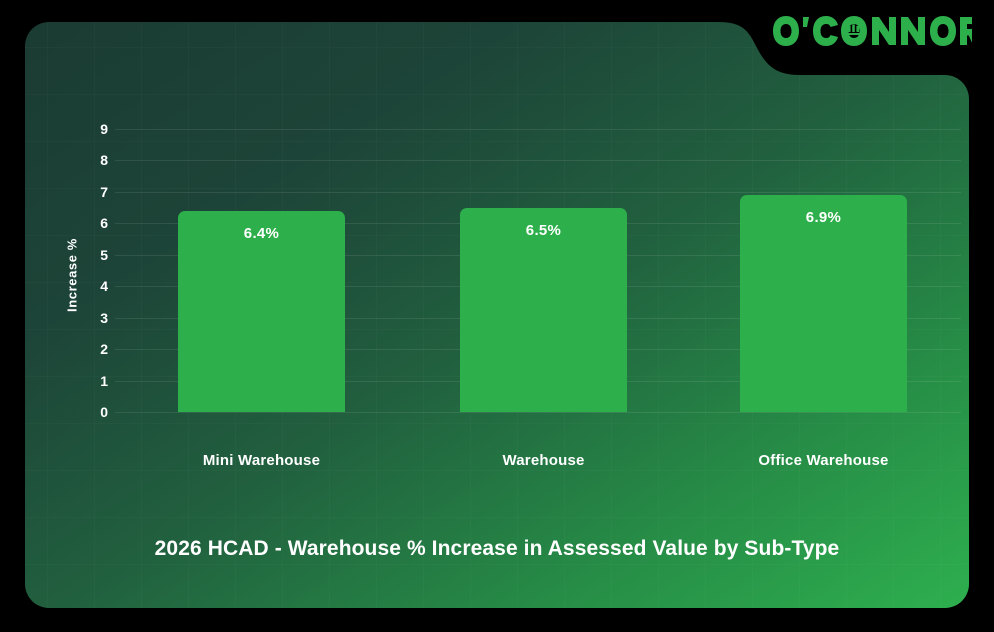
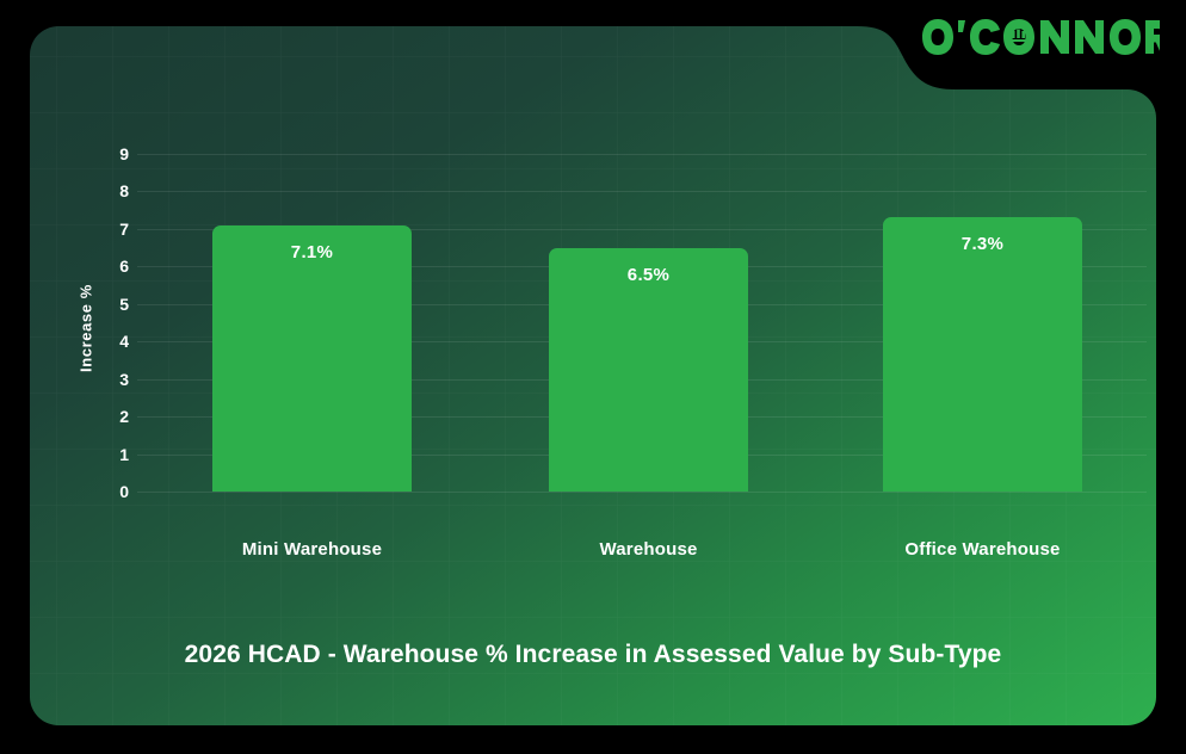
Mini Warehouse: 6.4% -> 7.1%
Office Warehouse: 6.9% -> 7.3%
